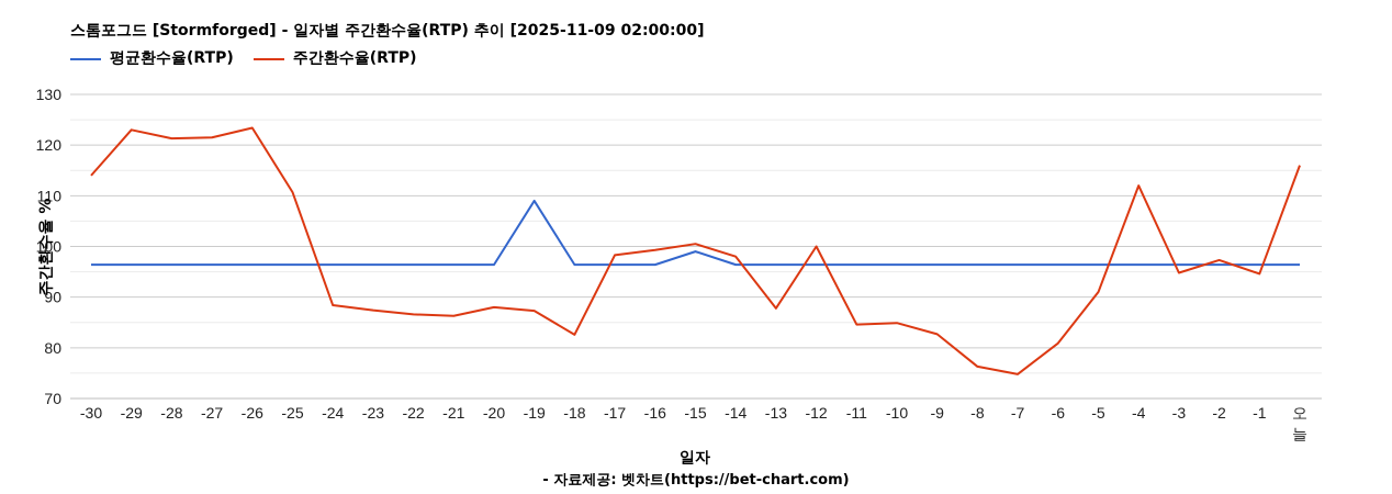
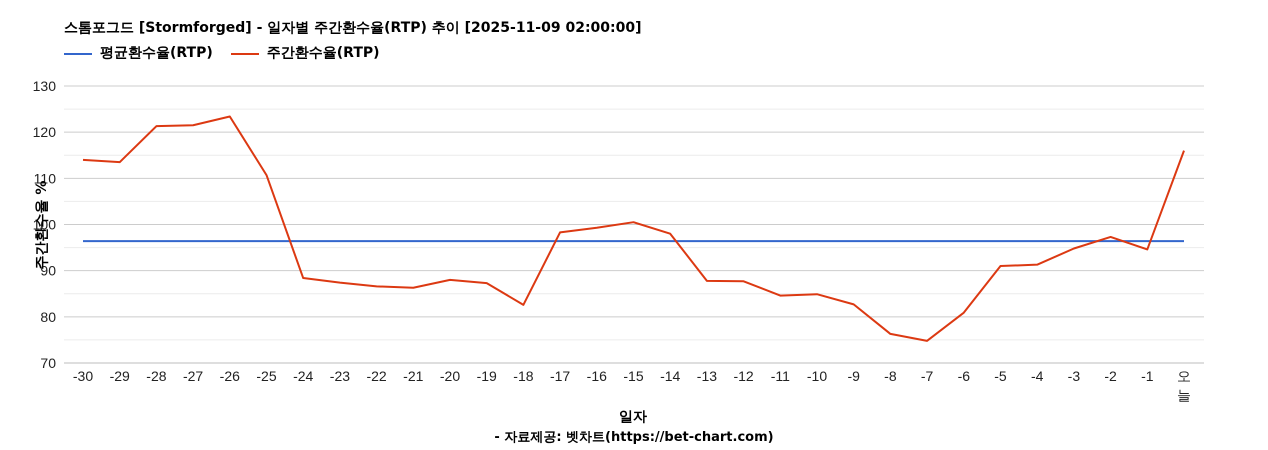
주간환수율(RTP)/-29: 123 -> 114
평균환수율(RTP)/-19: 109 -> 96
평균환수율(RTP)/-15: 99 -> 96
주간환수율(RTP)/-12: 100 -> 88
주간환수율(RTP)/-4: 112 -> 91
